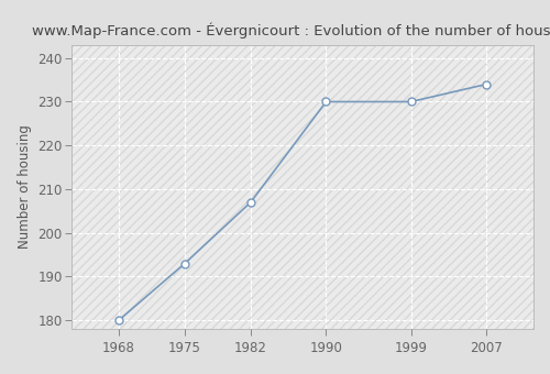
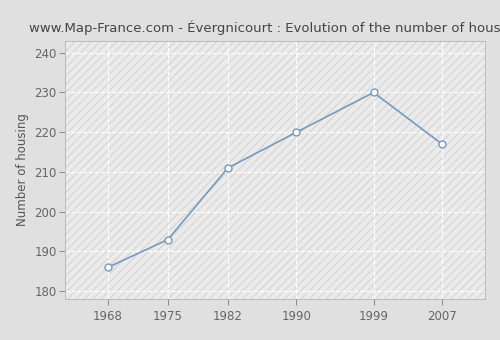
1968: 180 -> 186
1982: 207 -> 211
1990: 230 -> 220
2007: 234 -> 217
